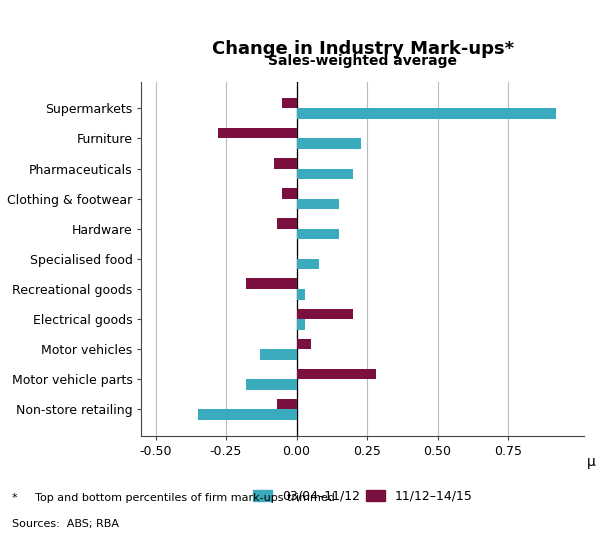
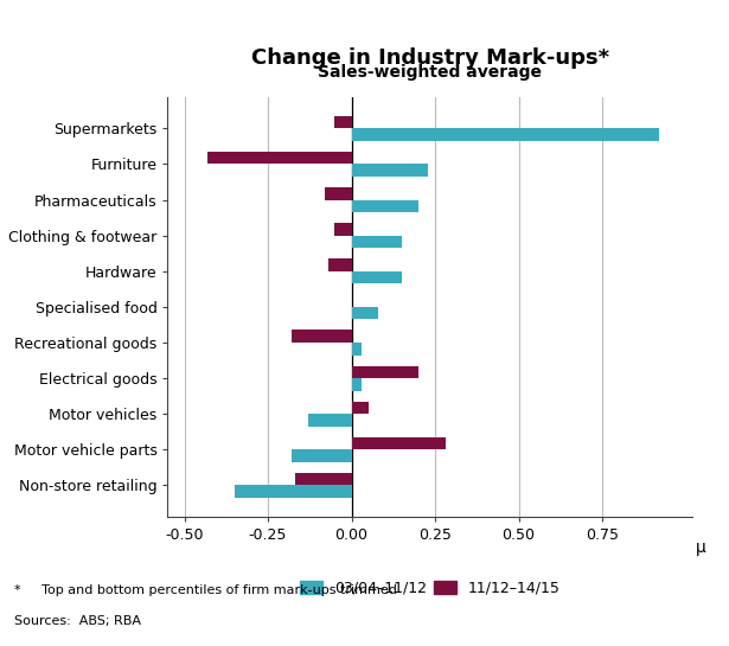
11/12–14/15/Furniture: -0.28 -> -0.43
11/12–14/15/Non-store retailing: -0.07 -> -0.17
